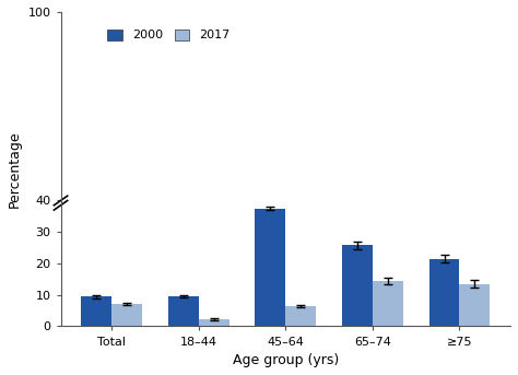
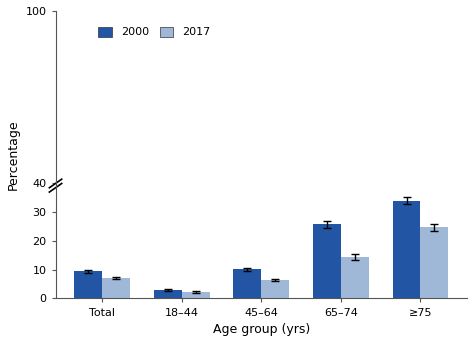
2000/18–44: 9.5 -> 3.0
2000/45–64: 37.5 -> 10.2
2000/≥75: 21.5 -> 34.0
2017/≥75: 13.5 -> 24.8
